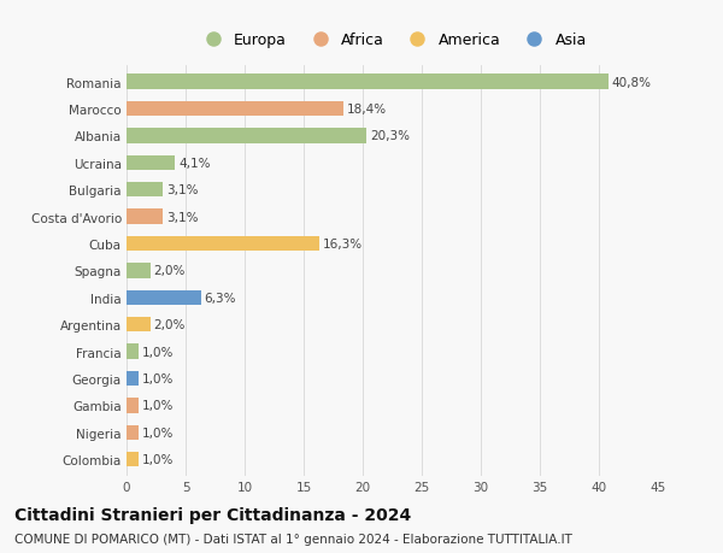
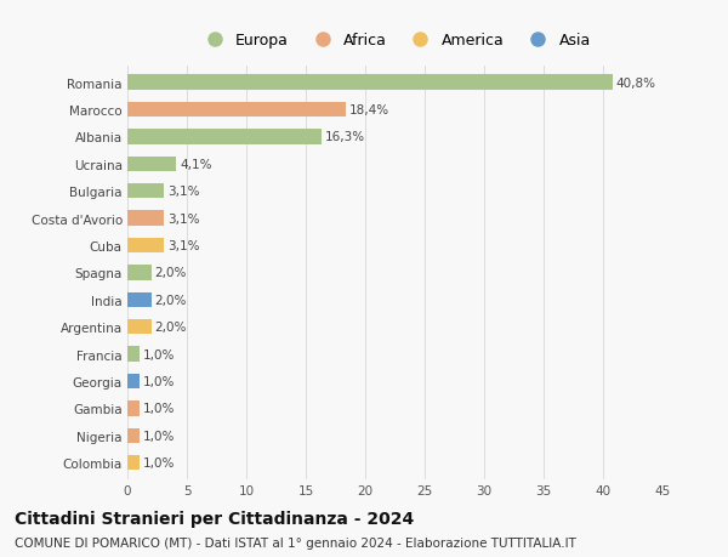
Albania: 20,3% -> 16,3%
Cuba: 16,3% -> 3,1%
India: 6,3% -> 2,0%
